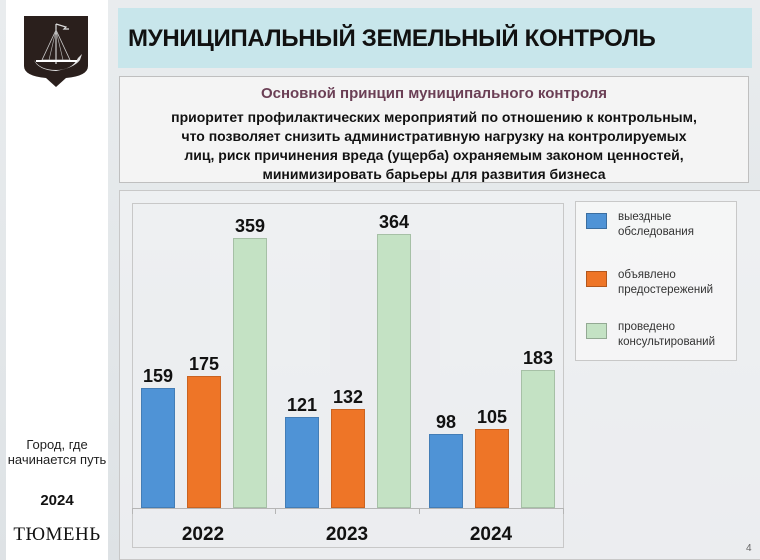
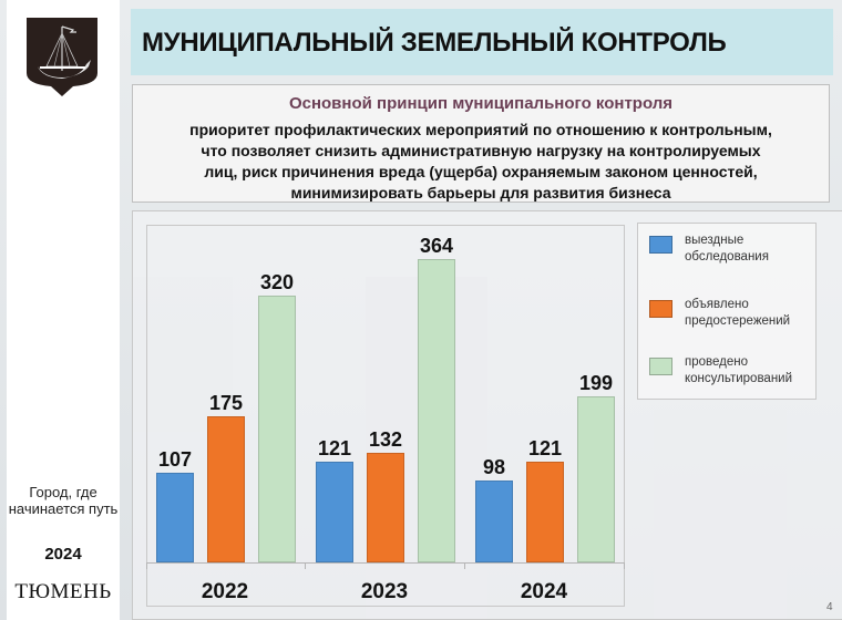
выездные обследования/2022: 159 -> 107
проведено консультирований/2022: 359 -> 320
объявлено предостережений/2024: 105 -> 121
проведено консультирований/2024: 183 -> 199
